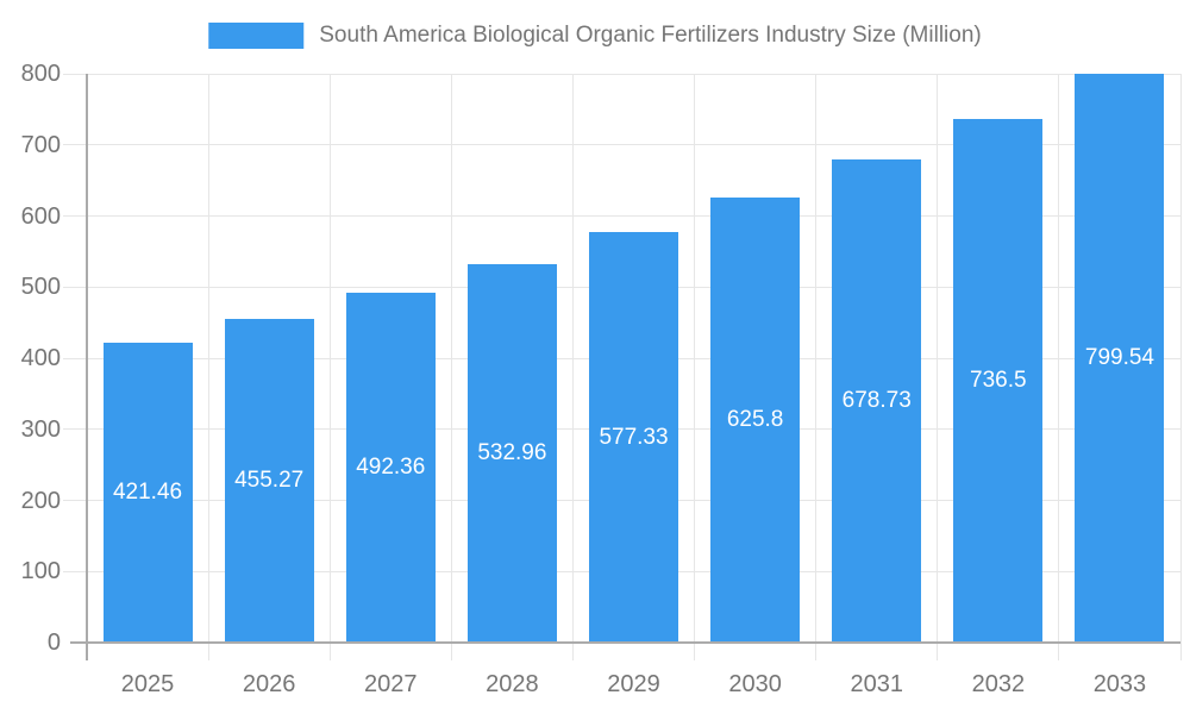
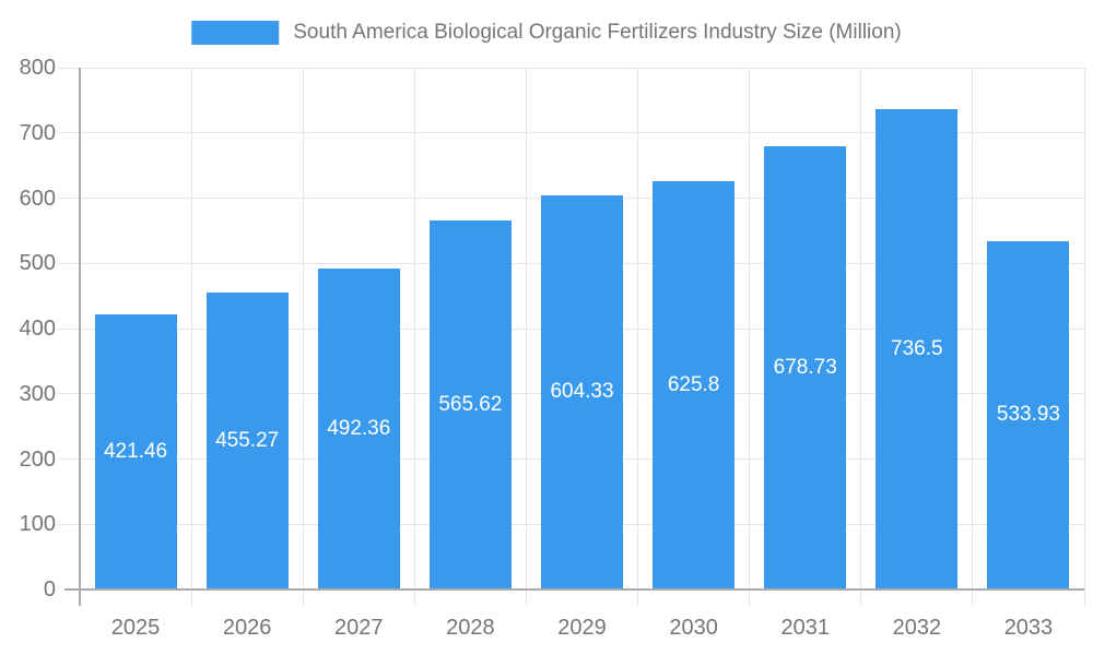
2028: 532.96 -> 565.62
2029: 577.33 -> 604.33
2033: 799.54 -> 533.93
